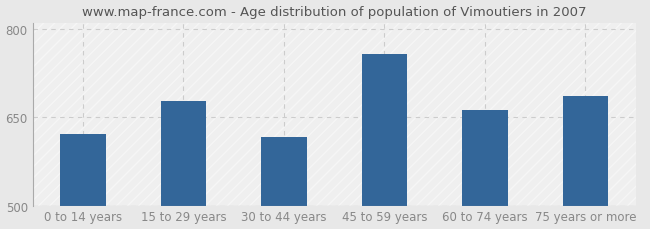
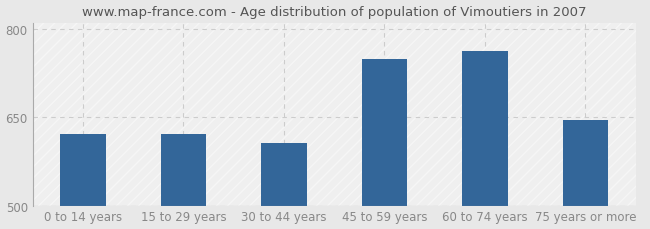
15 to 29 years: 678 -> 621
30 to 44 years: 616 -> 606
45 to 59 years: 758 -> 748
60 to 74 years: 662 -> 763
75 years or more: 686 -> 645
